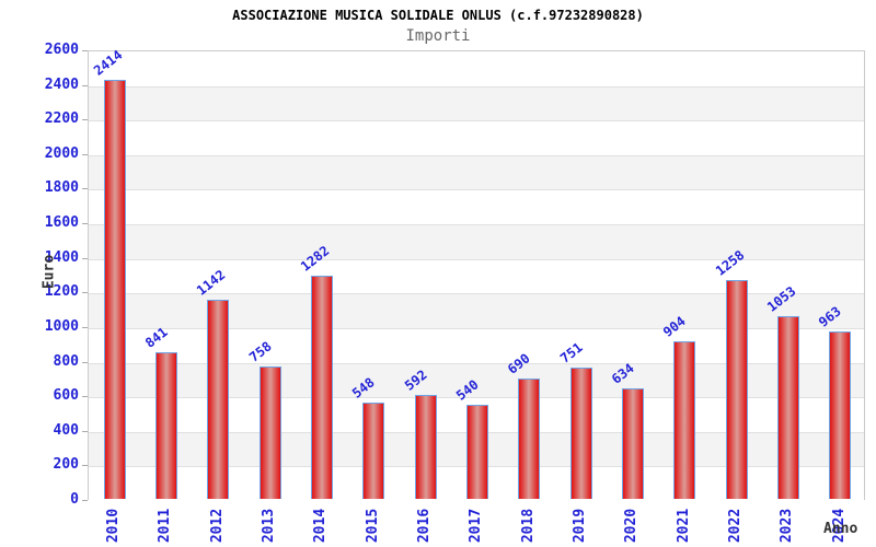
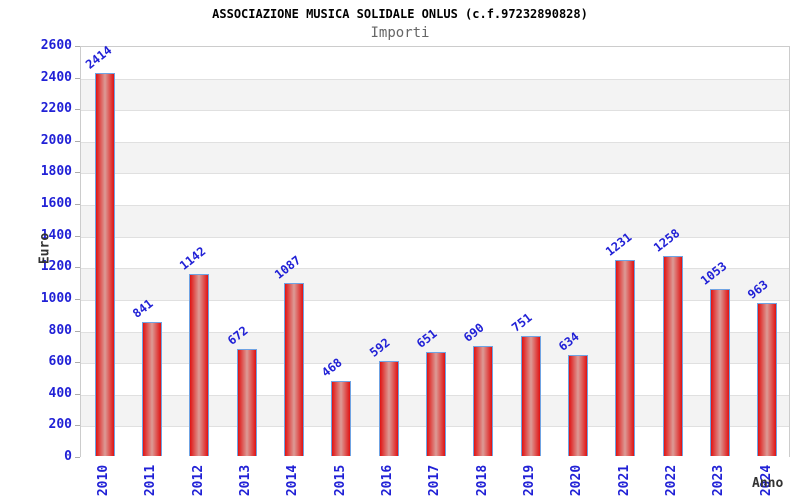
2013: 758 -> 672
2014: 1282 -> 1087
2015: 548 -> 468
2017: 540 -> 651
2021: 904 -> 1231
